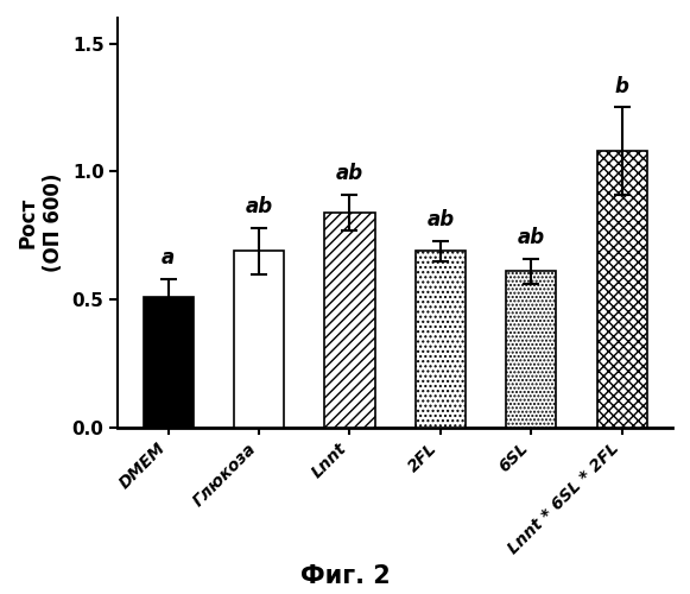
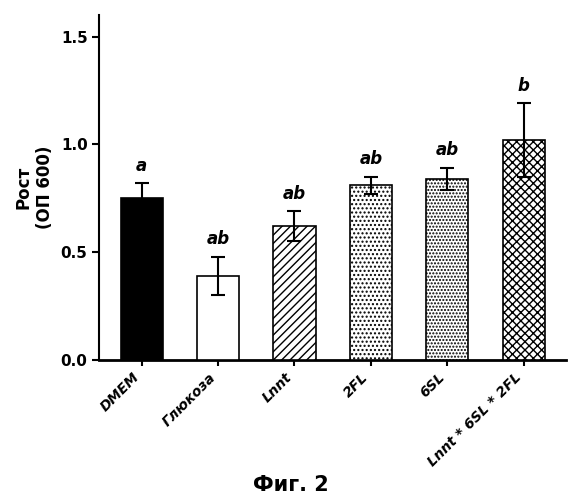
DMEM: 0.51 -> 0.75
Глюкоза: 0.69 -> 0.39
Lnnt: 0.84 -> 0.62
2FL: 0.69 -> 0.81
6SL: 0.61 -> 0.84
Lnnt * 6SL * 2FL: 1.08 -> 1.02
